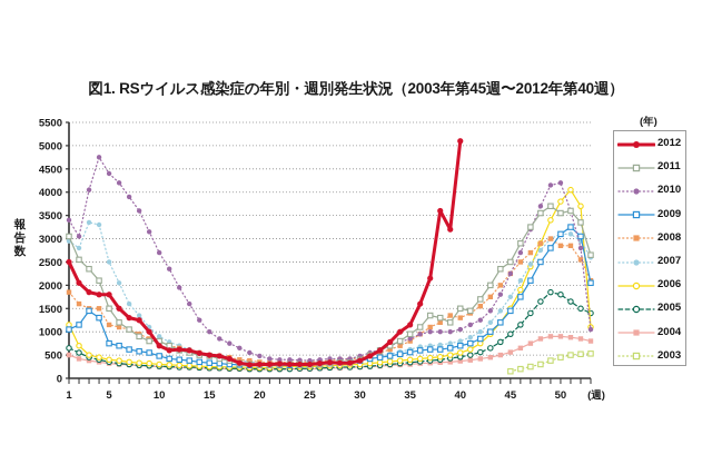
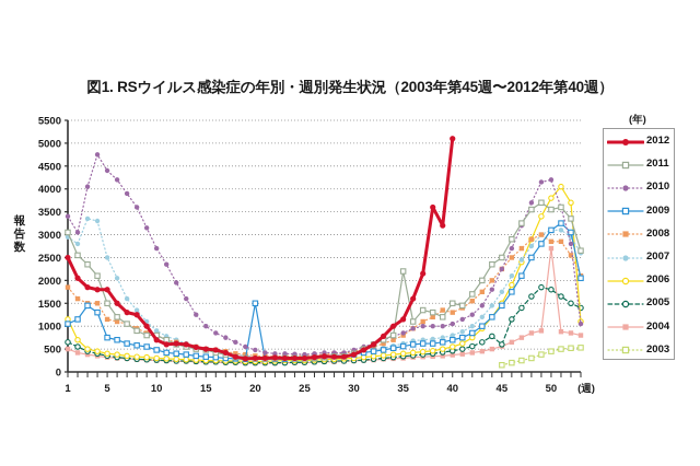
2009/20: 300 -> 1500
2011/35: 1000 -> 2200
2005/45: 1000 -> 600
2004/50: 900 -> 2700
